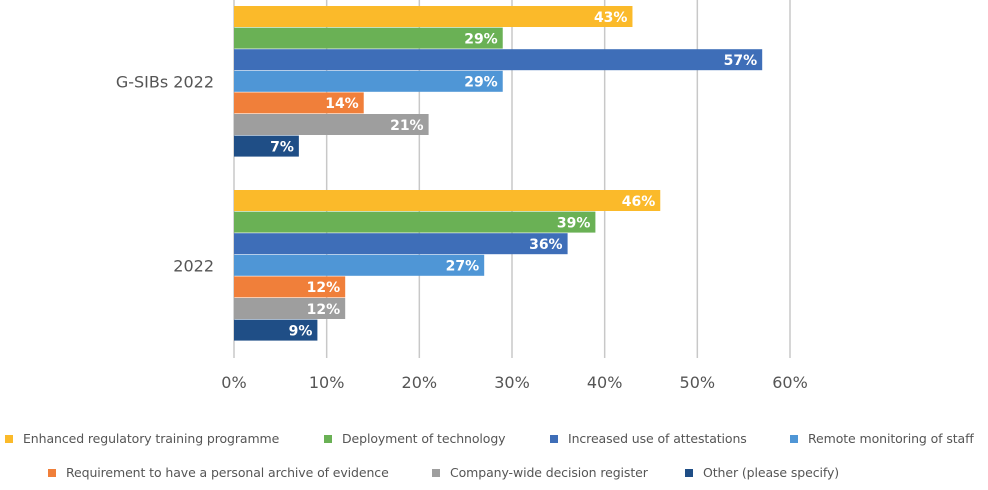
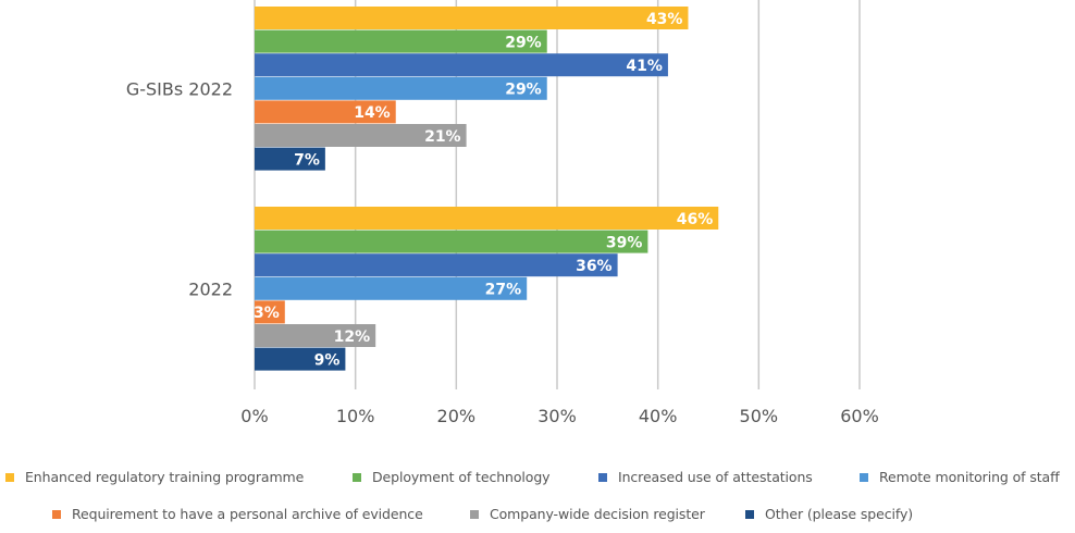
Increased use of attestations/G-SIBs 2022: 57% -> 41%
Requirement to have a personal archive of evidence/2022: 12% -> 3%
